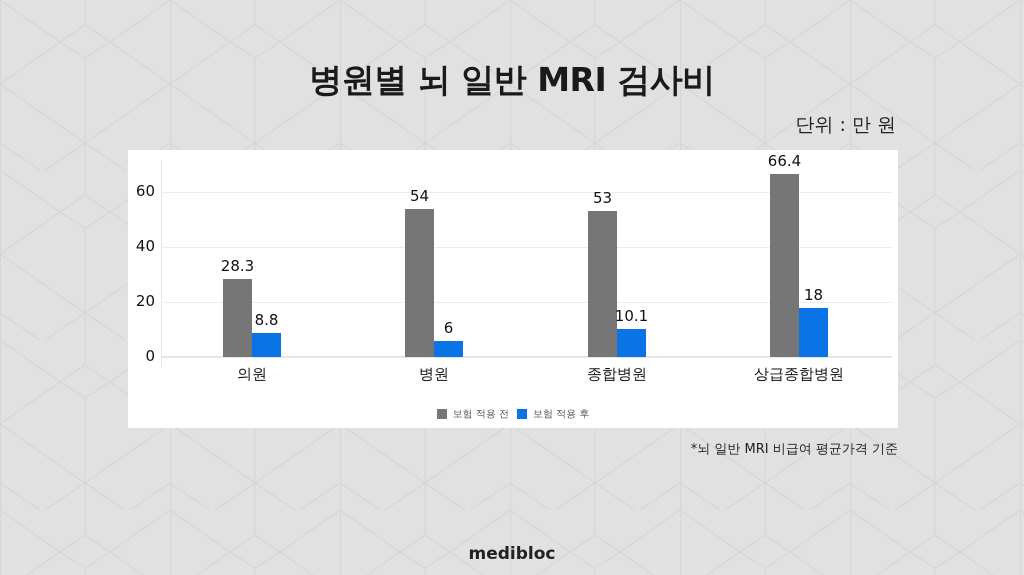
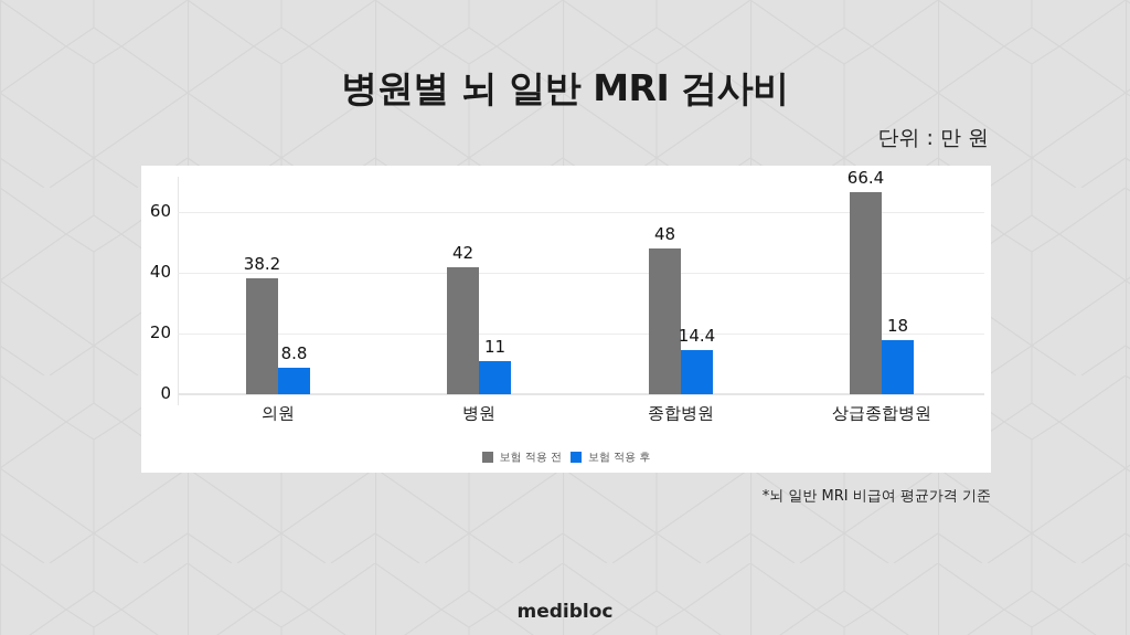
보험 적용 전/의원: 28.3 -> 38.2
보험 적용 전/병원: 54 -> 42
보험 적용 후/병원: 6 -> 11
보험 적용 전/종합병원: 53 -> 48
보험 적용 후/종합병원: 10.1 -> 14.4
